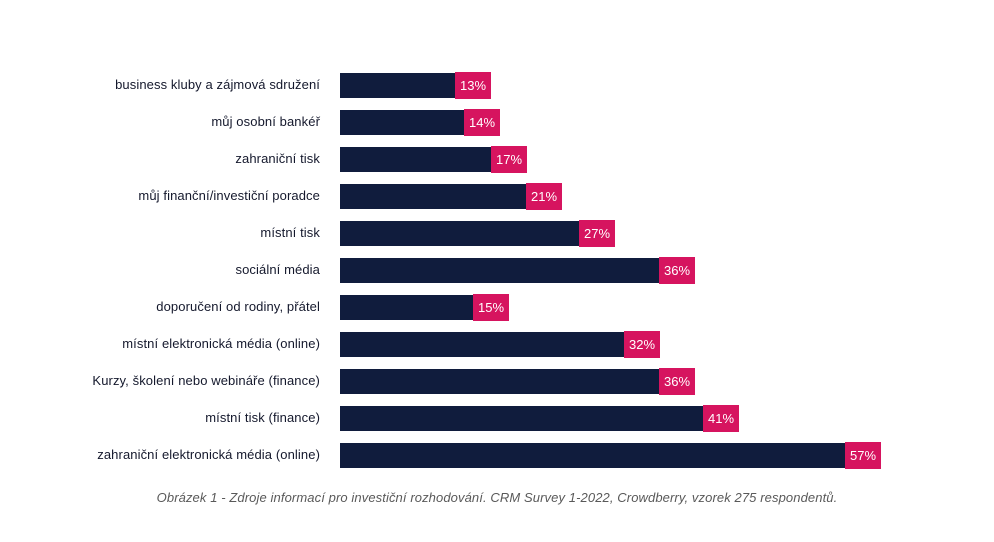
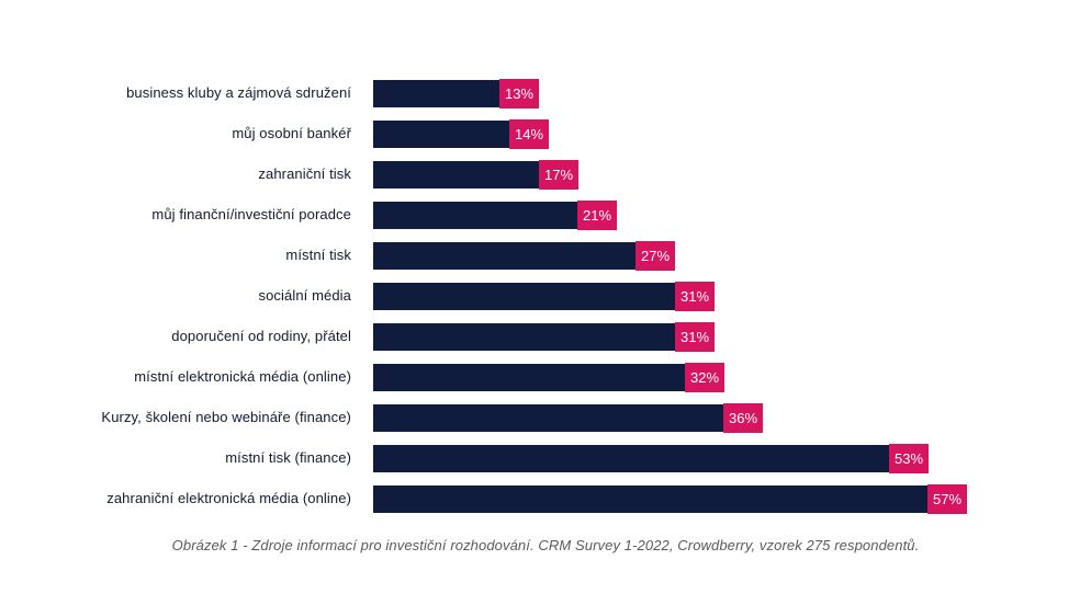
sociální média: 36% -> 31%
doporučení od rodiny, přátel: 15% -> 31%
místní tisk (finance): 41% -> 53%
